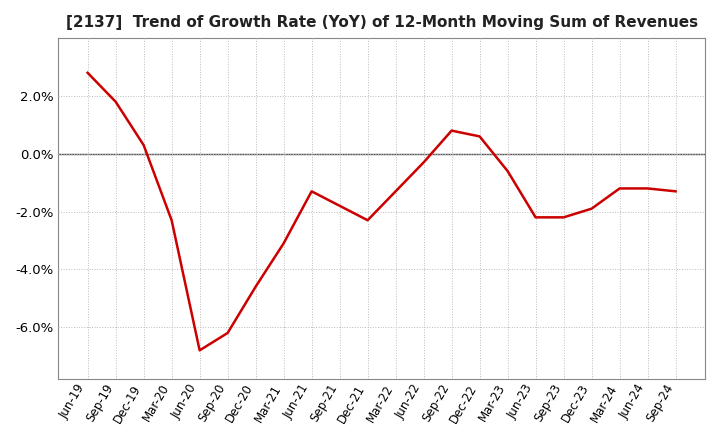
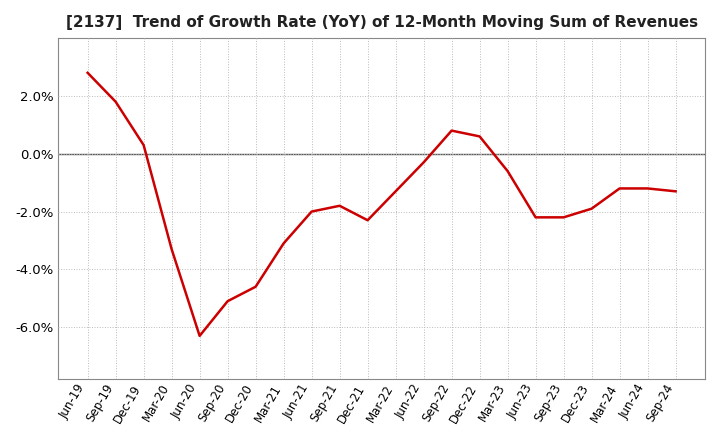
Mar-20: -2.3% -> -3.3%
Jun-20: -6.8% -> -6.3%
Sep-20: -6.2% -> -5.1%
Jun-21: -1.3% -> -2.0%
